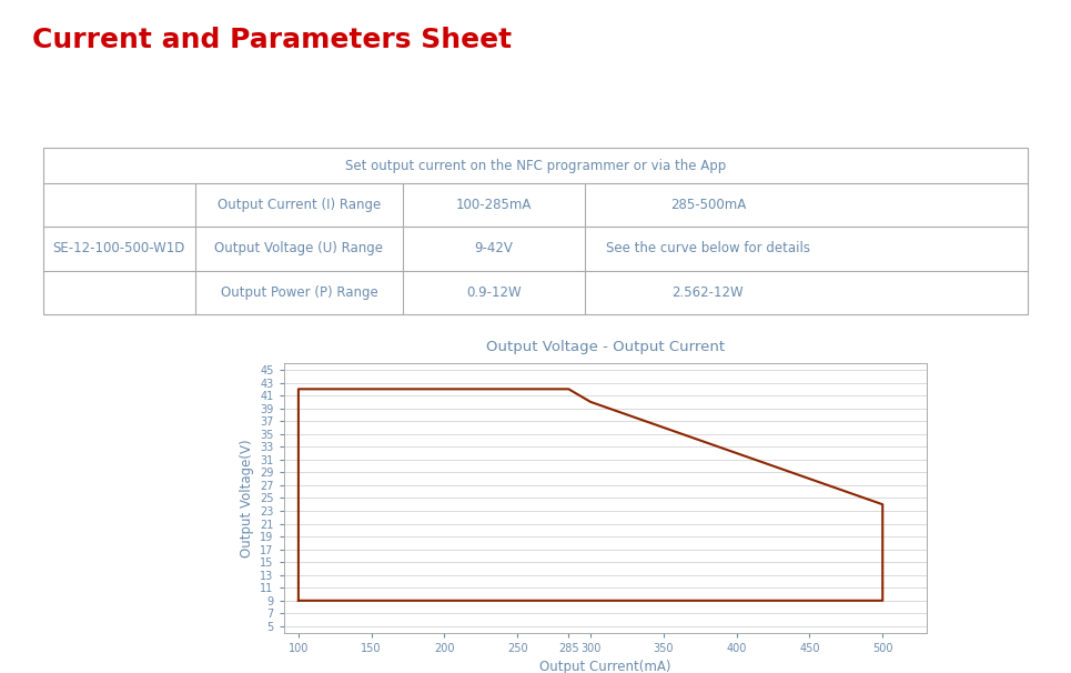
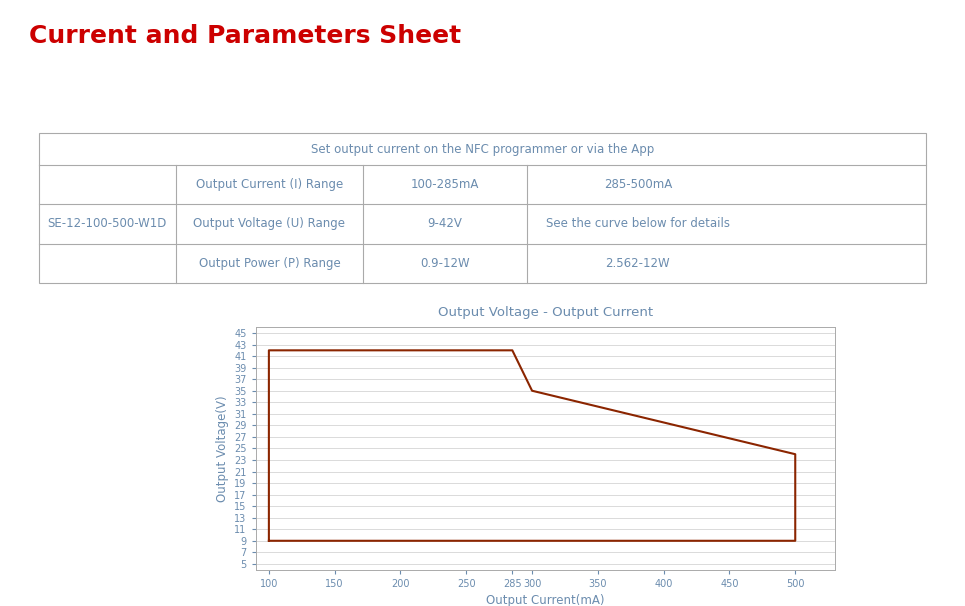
300: 40 -> 35
